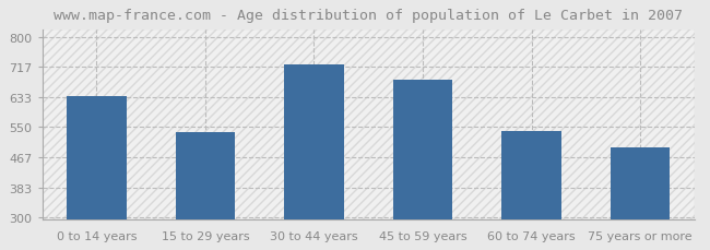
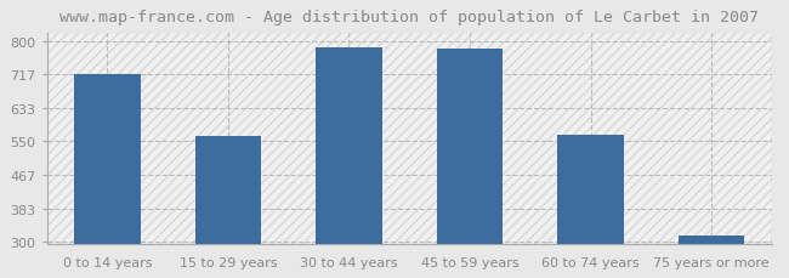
0 to 14 years: 635 -> 717
15 to 29 years: 535 -> 565
30 to 44 years: 725 -> 785
45 to 59 years: 680 -> 780
60 to 74 years: 540 -> 567
75 years or more: 495 -> 315
